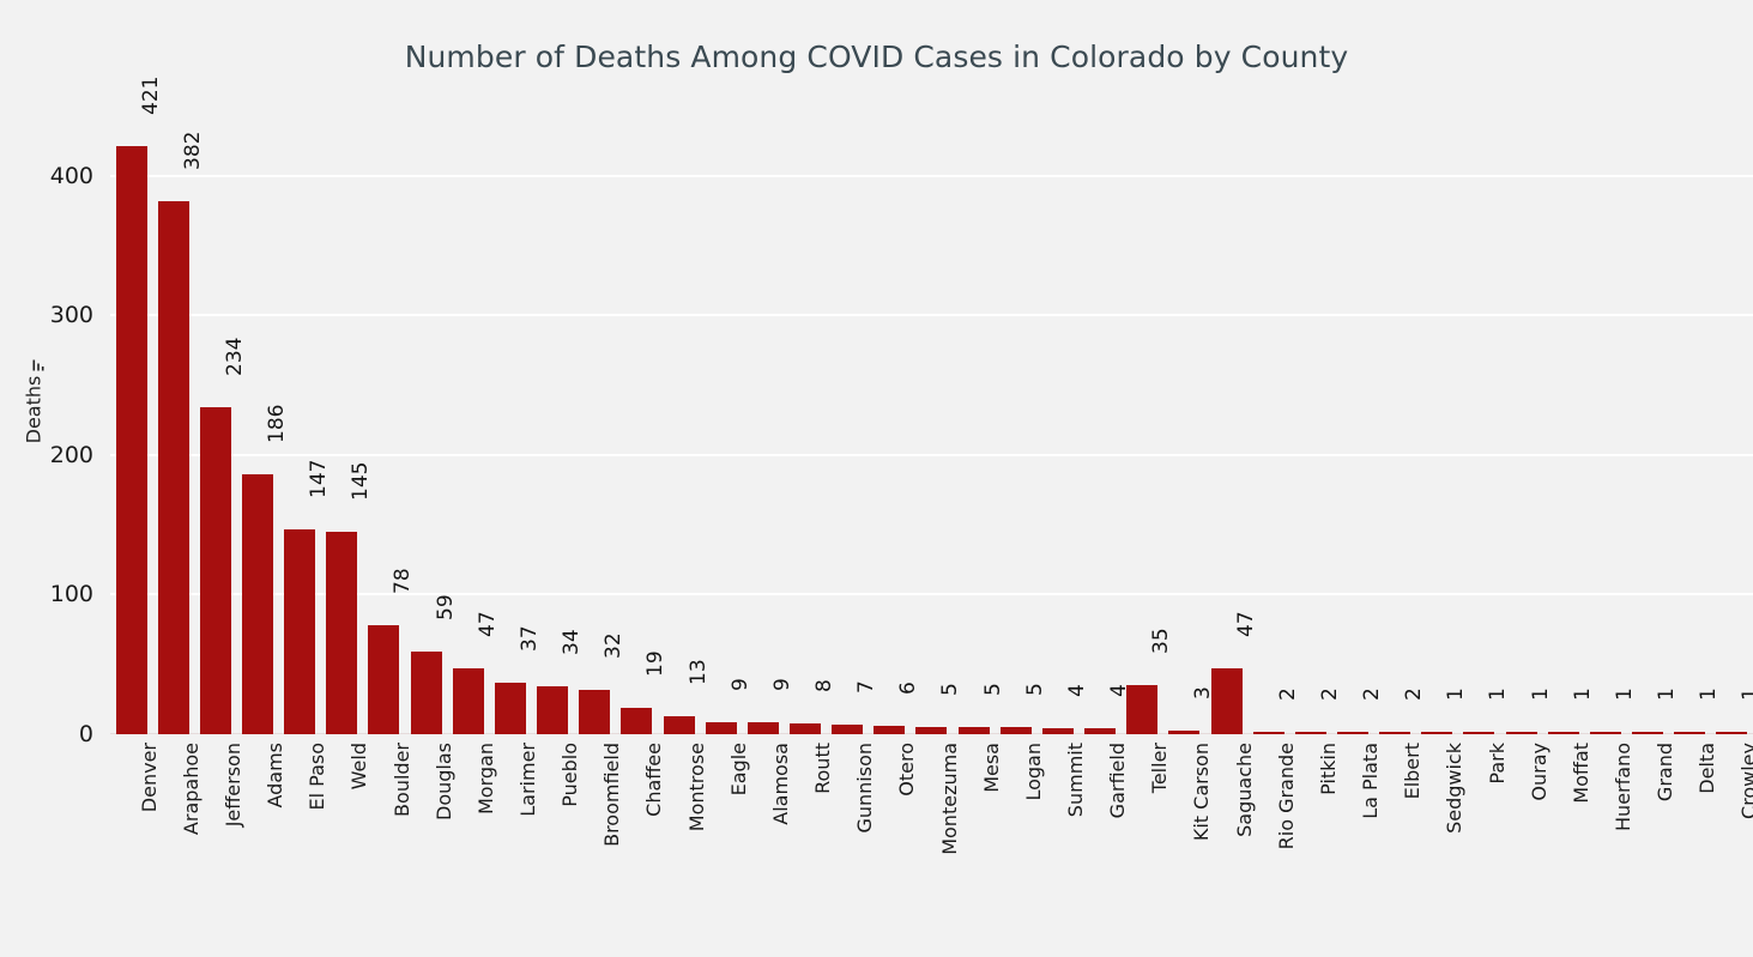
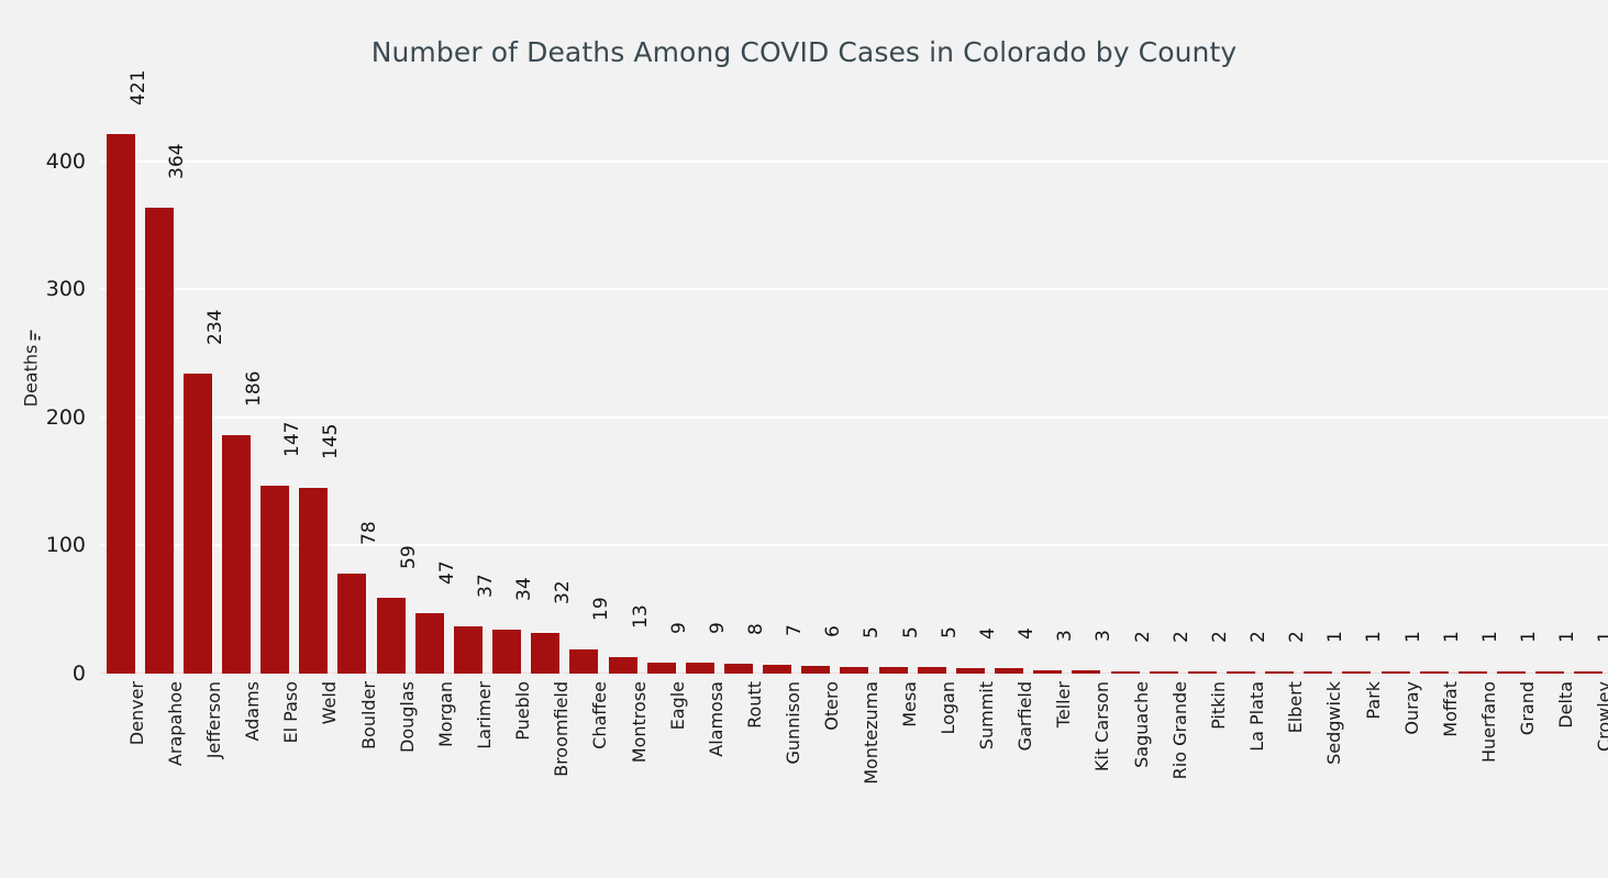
Arapahoe: 382 -> 364
Teller: 35 -> 3
Saguache: 47 -> 2
